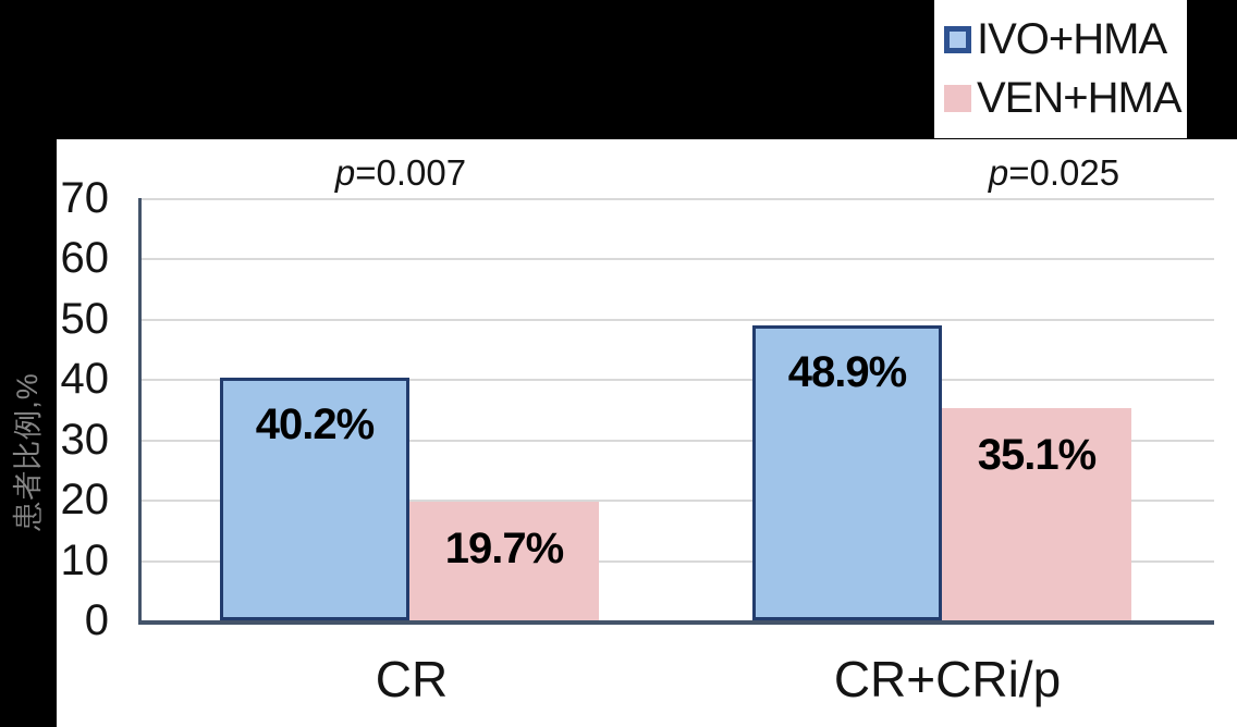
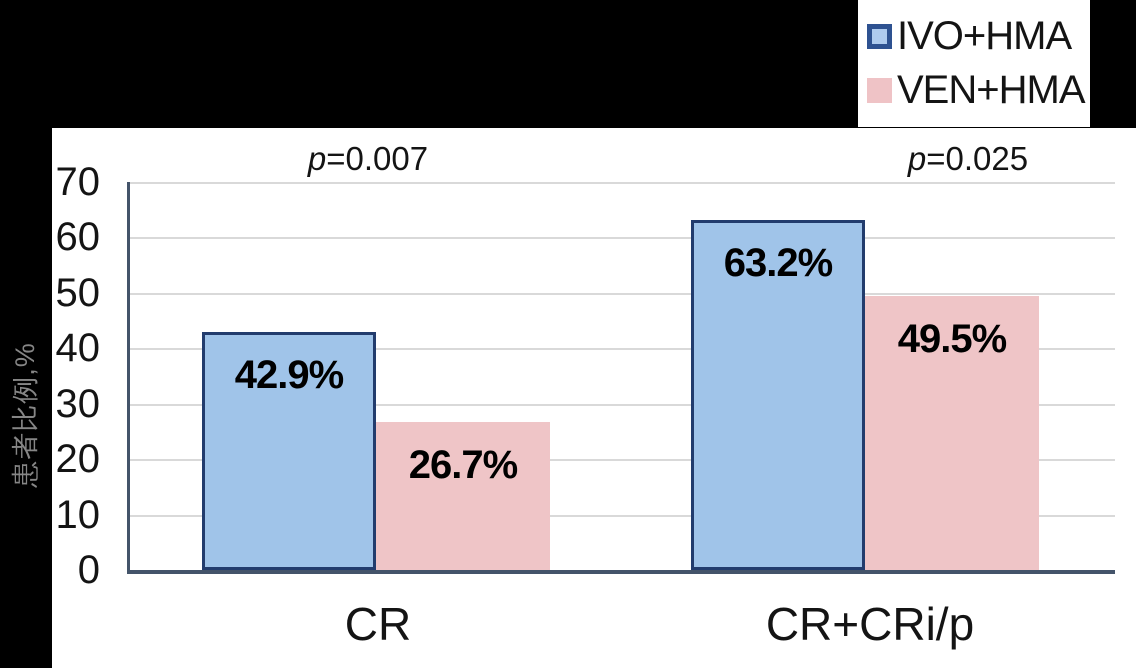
IVO+HMA/CR: 40.2% -> 42.9%
VEN+HMA/CR: 19.7% -> 26.7%
IVO+HMA/CR+CRi/p: 48.9% -> 63.2%
VEN+HMA/CR+CRi/p: 35.1% -> 49.5%
